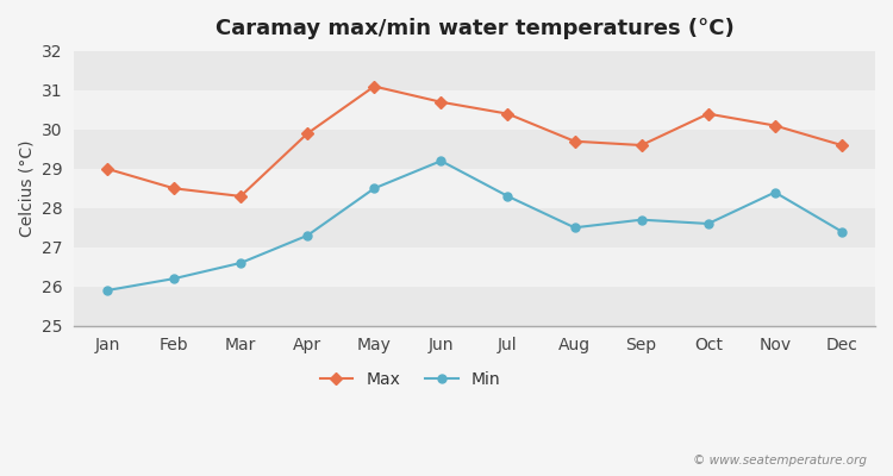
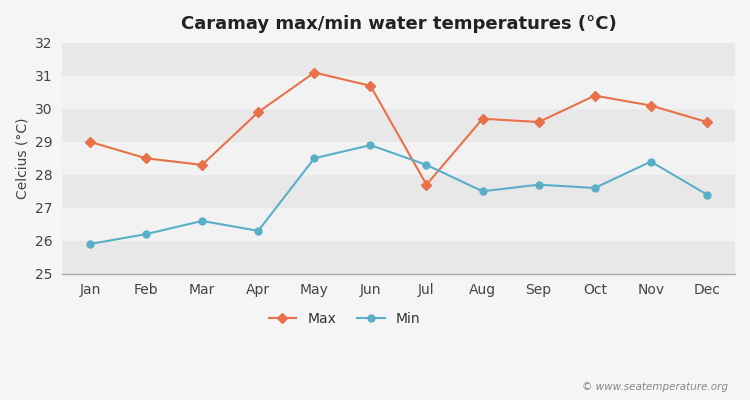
Min/Apr: 27.3 -> 26.3
Min/Jun: 29.2 -> 28.9
Max/Jul: 30.4 -> 27.7
